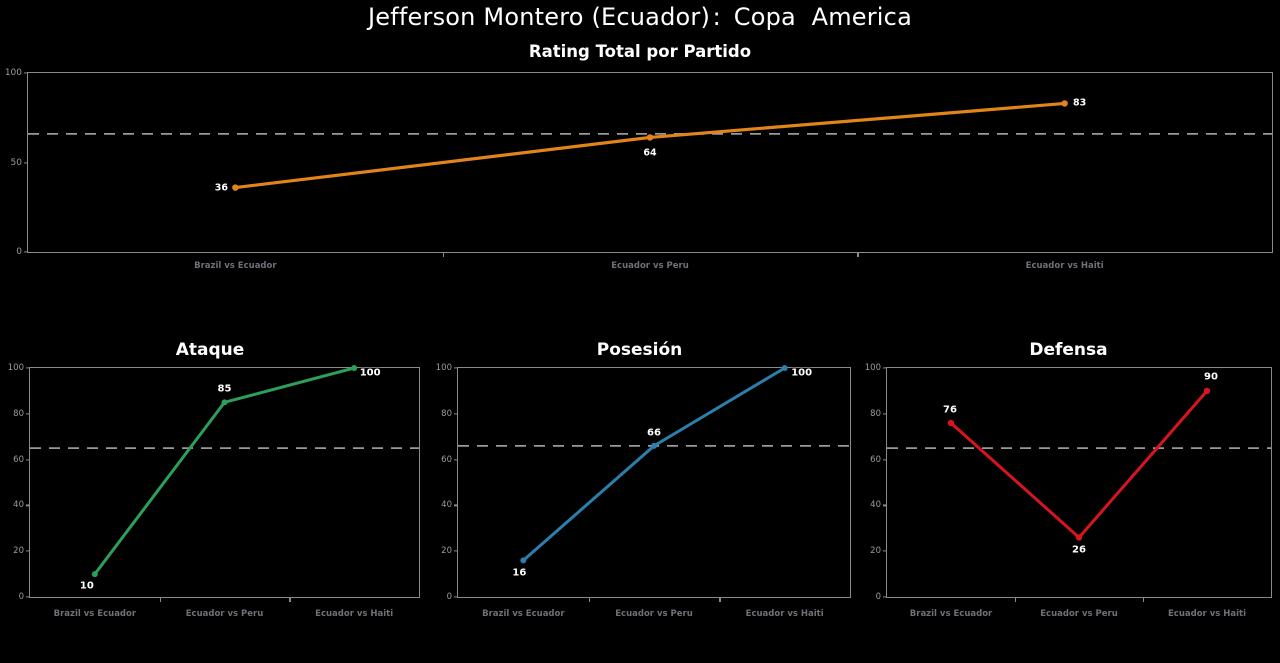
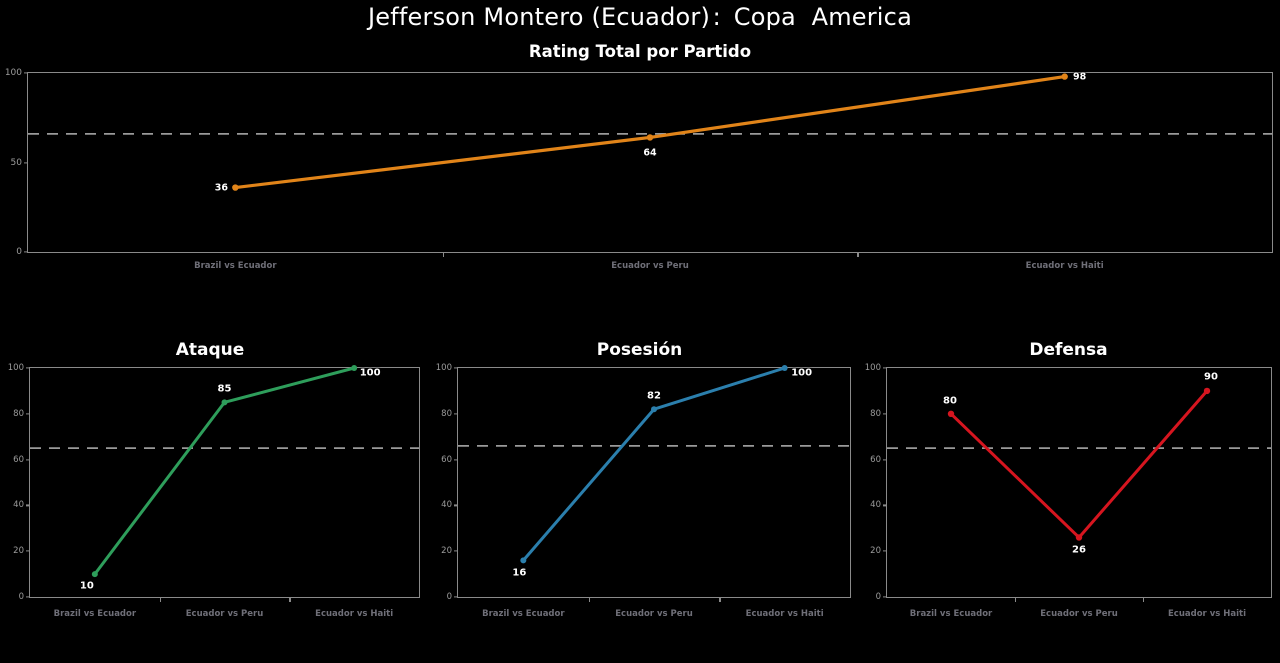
Rating Total por Partido/Ecuador vs Haiti: 83 -> 98
Posesión/Ecuador vs Peru: 66 -> 82
Defensa/Brazil vs Ecuador: 76 -> 80
